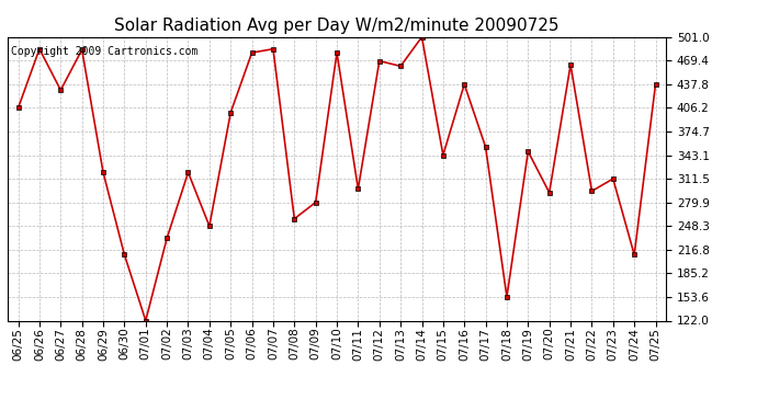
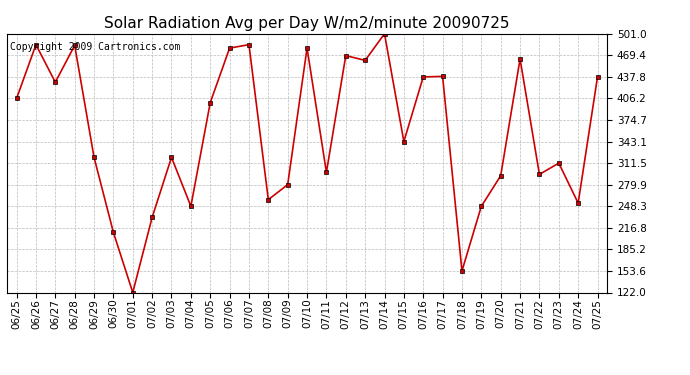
07/17: 354 -> 438
07/19: 348 -> 248
07/24: 210 -> 253
